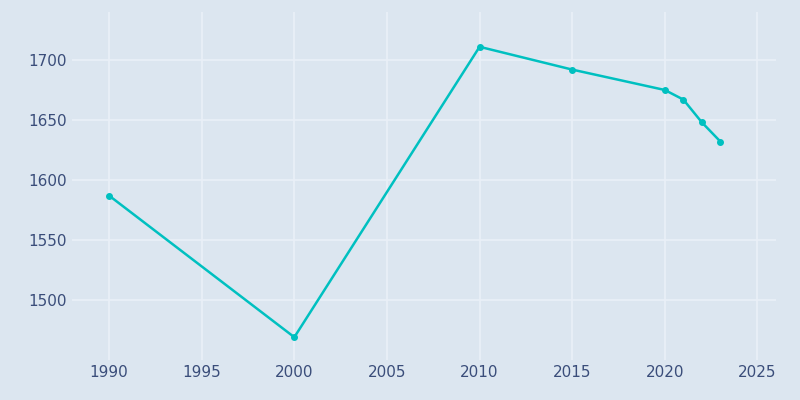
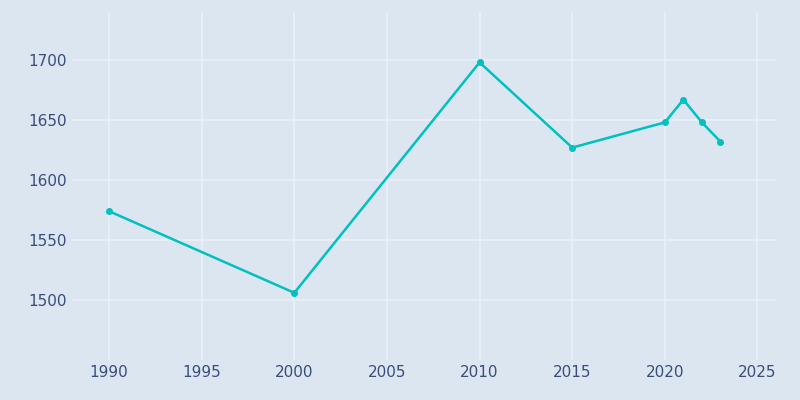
1990: 1587 -> 1574
2000: 1469 -> 1506
2010: 1711 -> 1698
2015: 1692 -> 1627
2020: 1675 -> 1648
